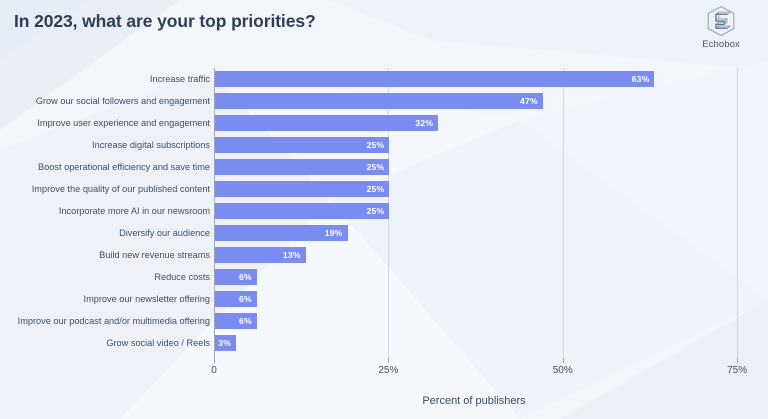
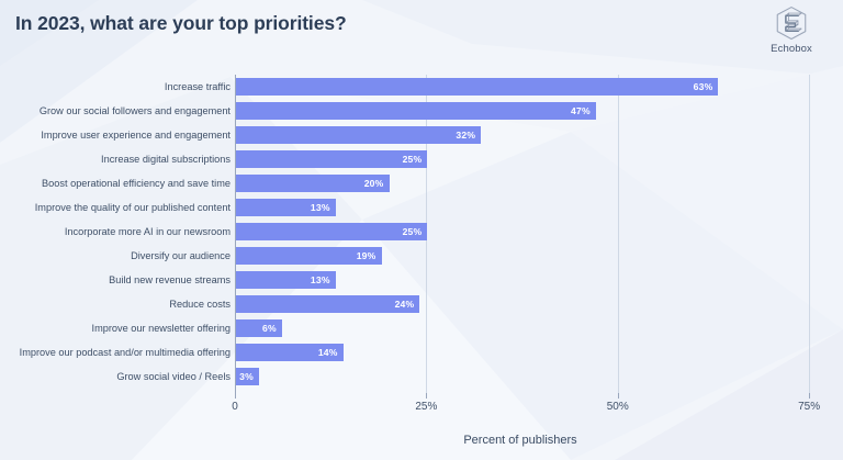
Boost operational efficiency and save time: 25% -> 20%
Improve the quality of our published content: 25% -> 13%
Reduce costs: 6% -> 24%
Improve our podcast and/or multimedia offering: 6% -> 14%
